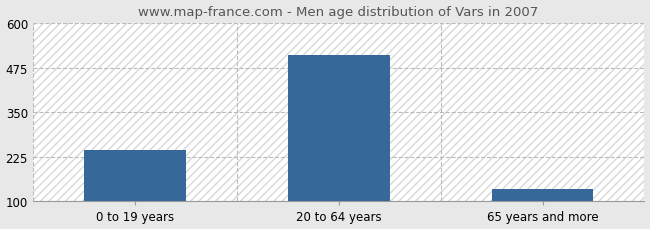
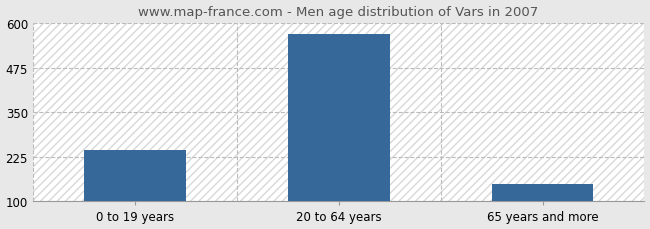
20 to 64 years: 510 -> 570
65 years and more: 135 -> 150
